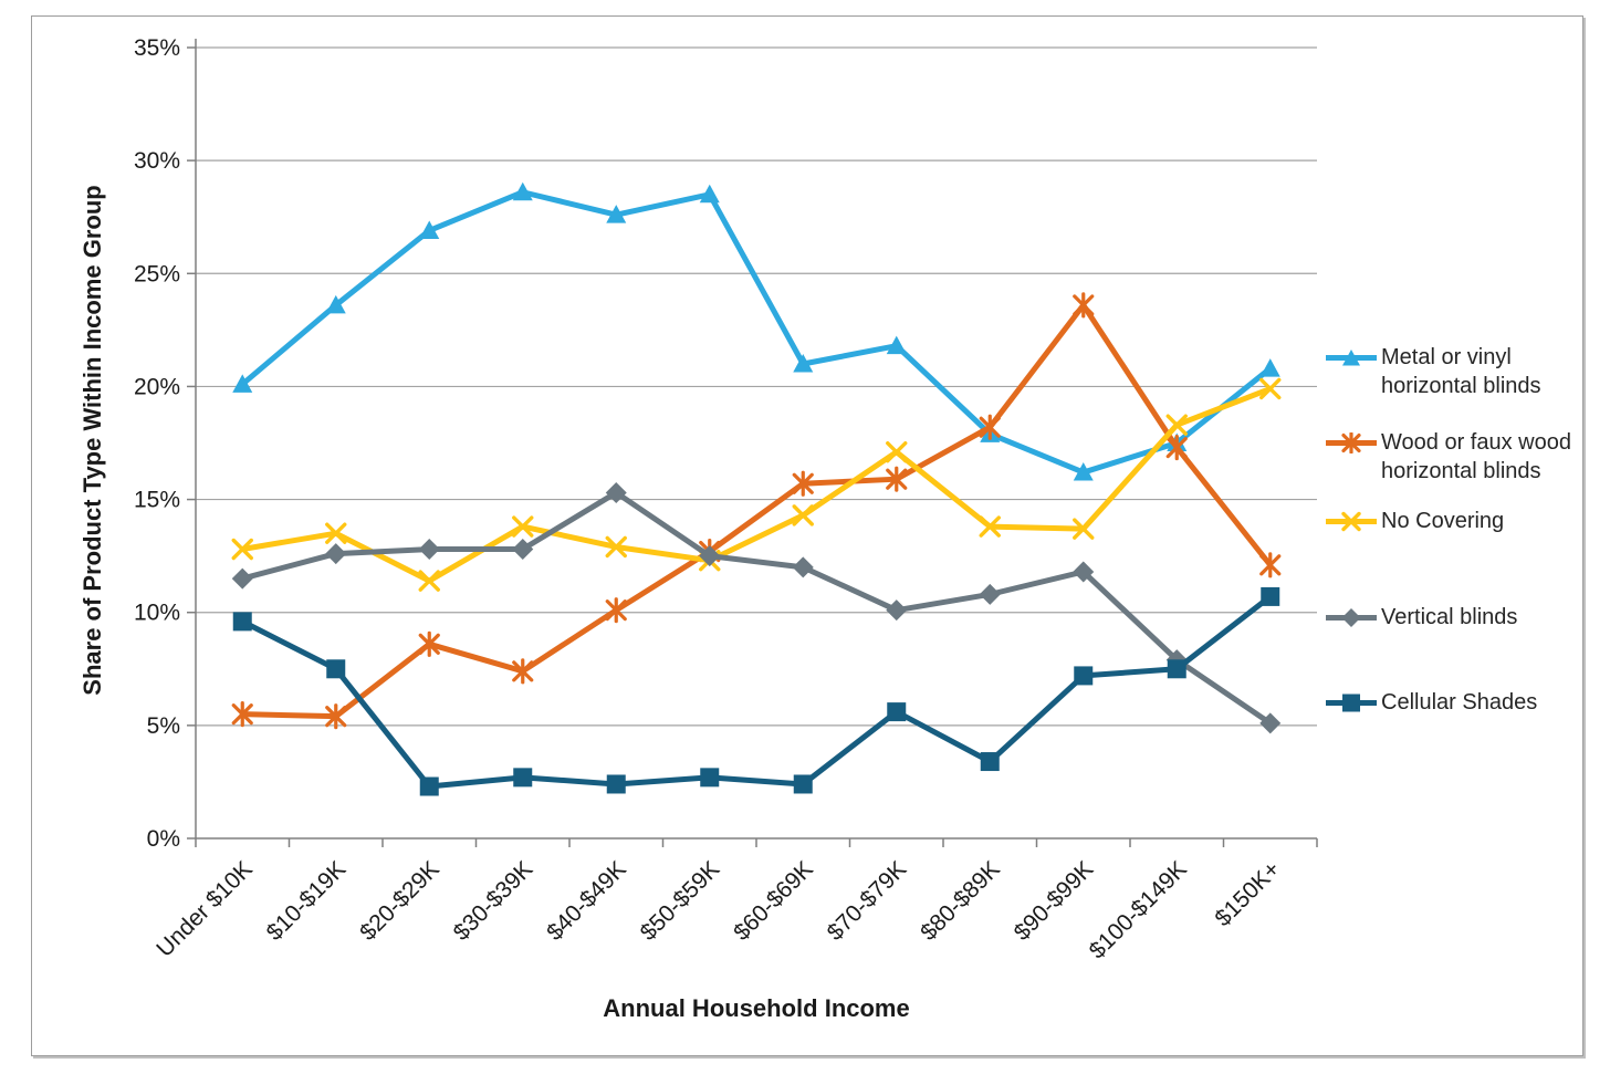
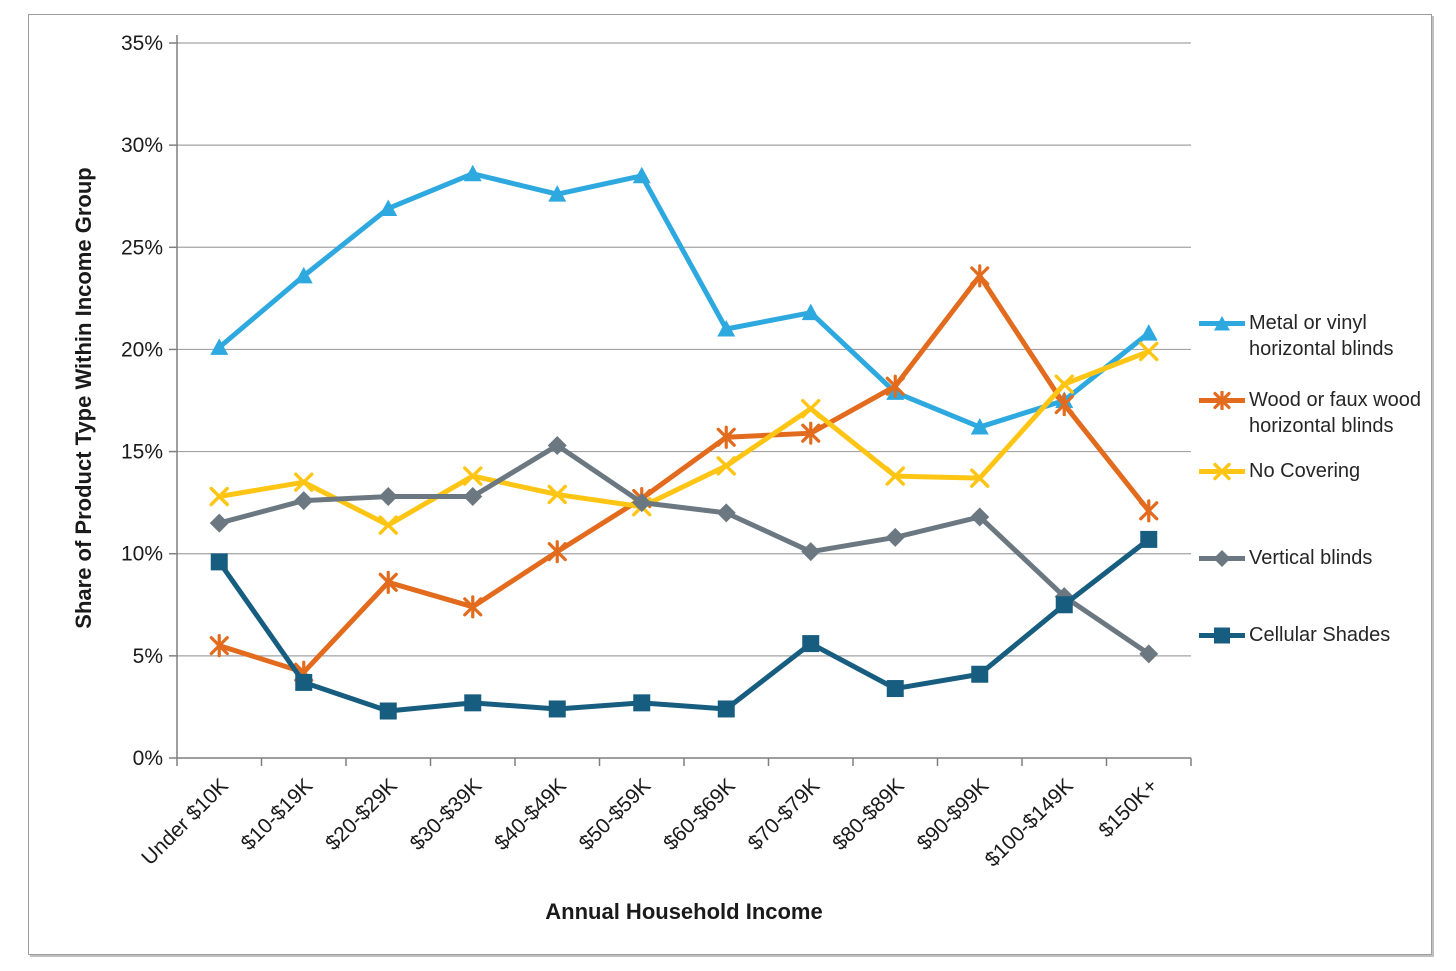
Wood or faux wood horizontal blinds/$10-$19K: 5.4% -> 4.2%
Cellular Shades/$10-$19K: 7.5% -> 3.7%
Cellular Shades/$90-$99K: 7.2% -> 4.1%
